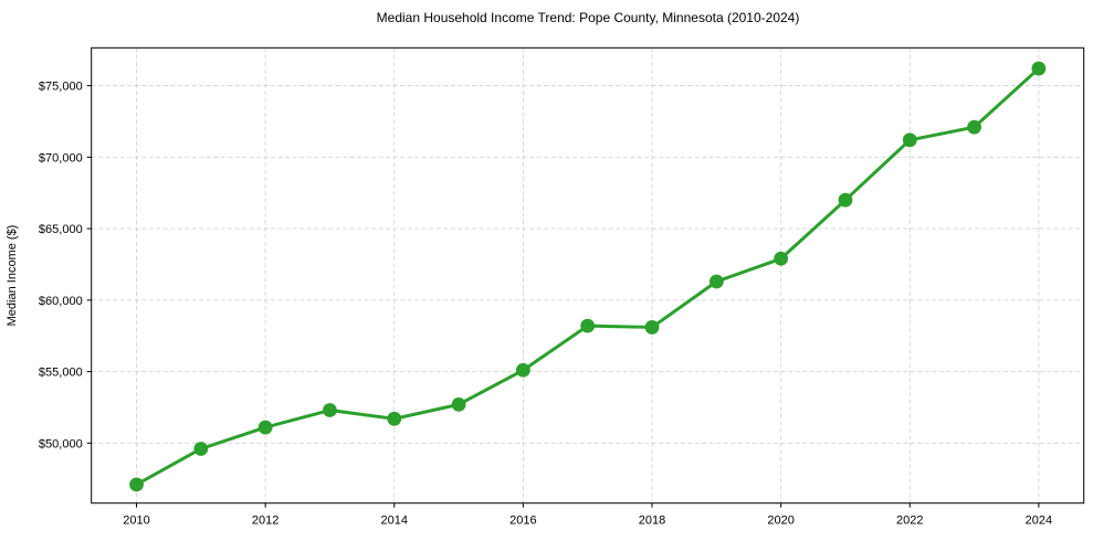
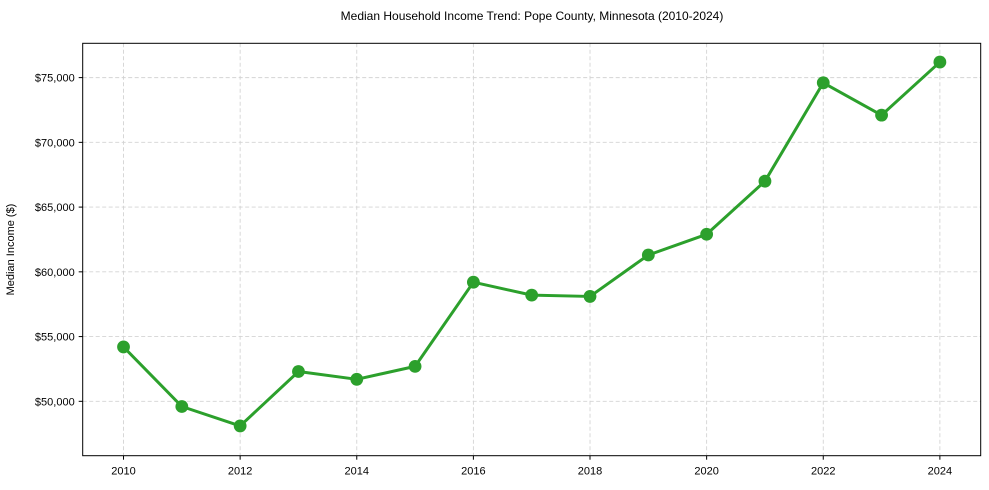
2010: $47100 -> $54200
2012: $51100 -> $48100
2016: $55100 -> $59200
2022: $71200 -> $74600
